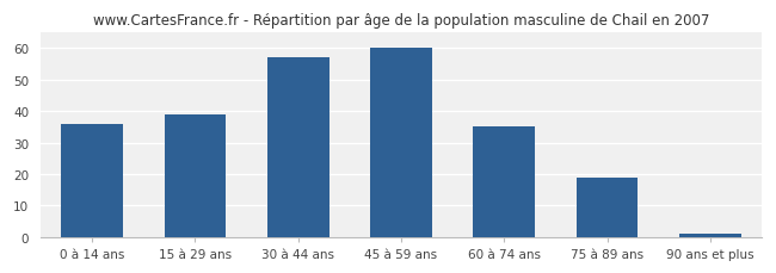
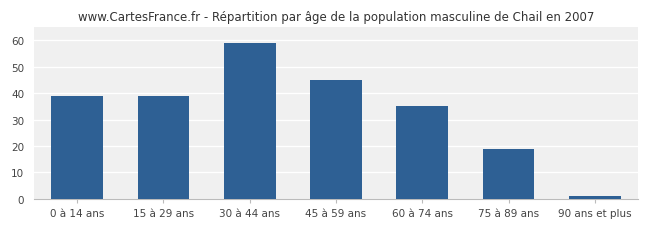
0 à 14 ans: 36 -> 39
30 à 44 ans: 57 -> 59
45 à 59 ans: 60 -> 45
